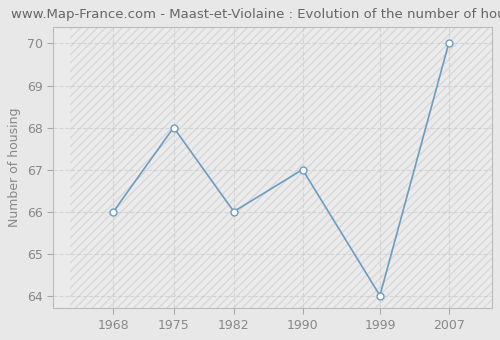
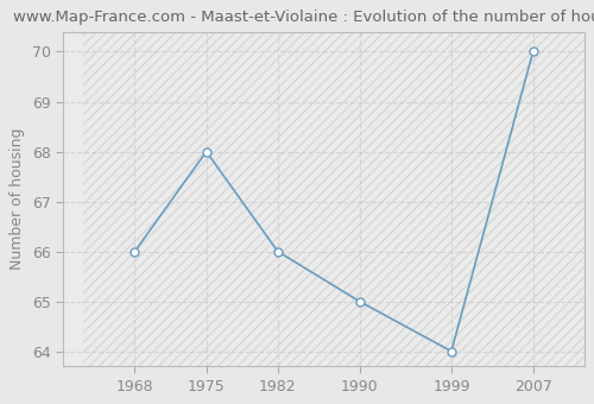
1990: 67 -> 65
